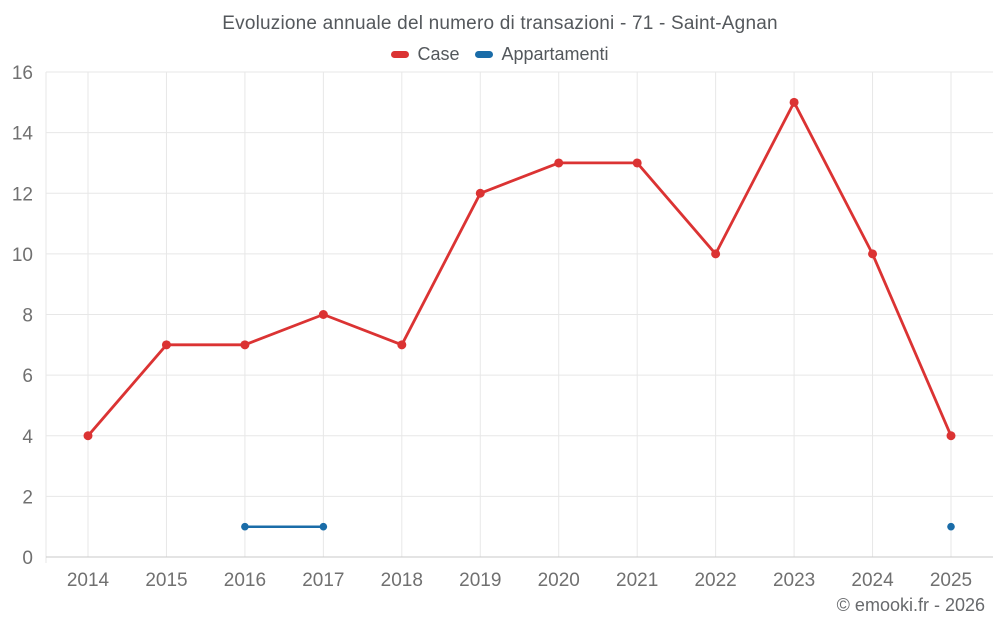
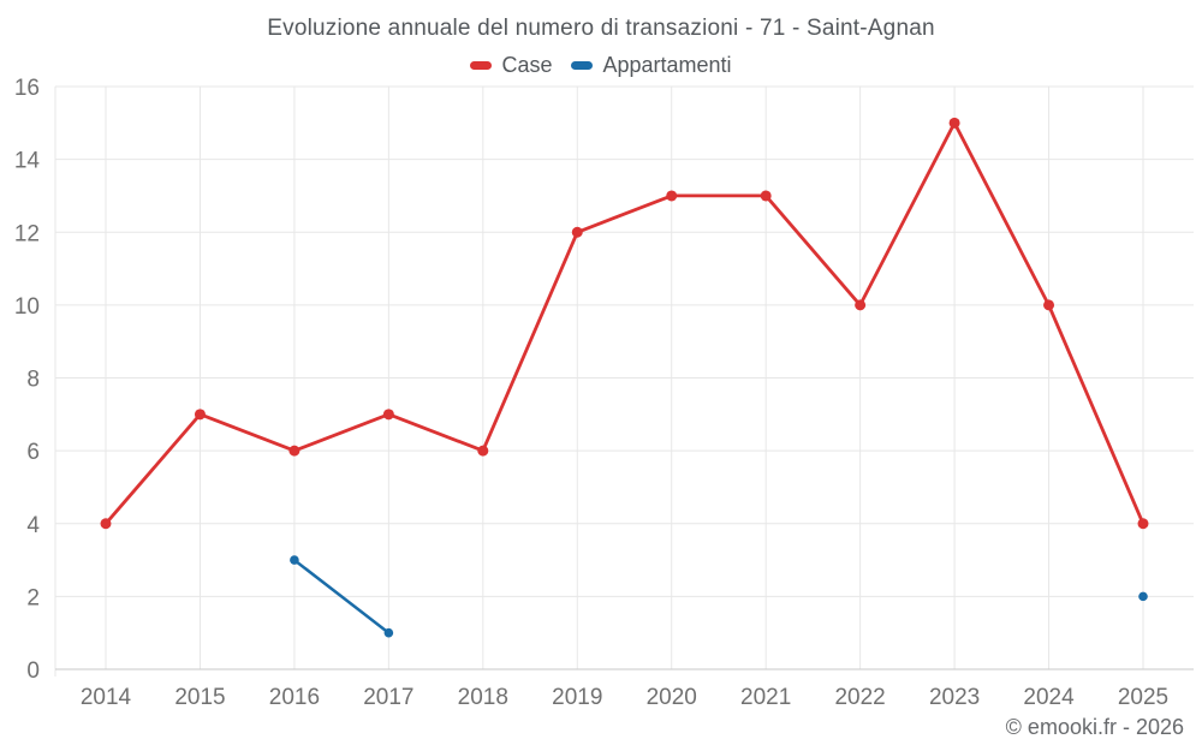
Case/2016: 7 -> 6
Appartamenti/2016: 1 -> 3
Case/2017: 8 -> 7
Case/2018: 7 -> 6
Appartamenti/2025: 1 -> 2
